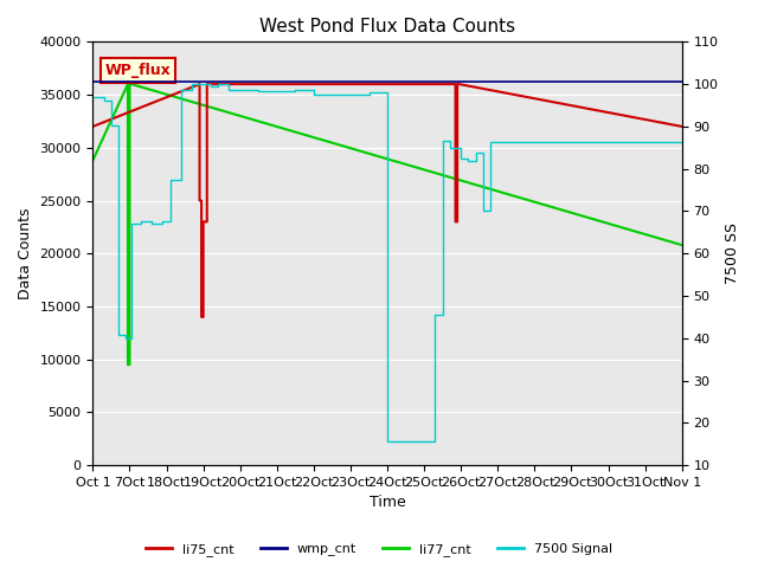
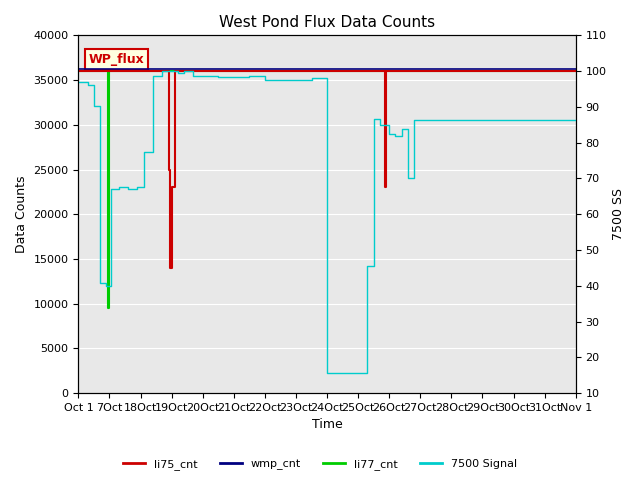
li77_cnt/Oct 1: 28800 -> 36000
li75_cnt/Oct 1: 32000 -> 36000
li77_cnt/Nov 1: 20800 -> 36000
li75_cnt/Nov 1: 32000 -> 36000
